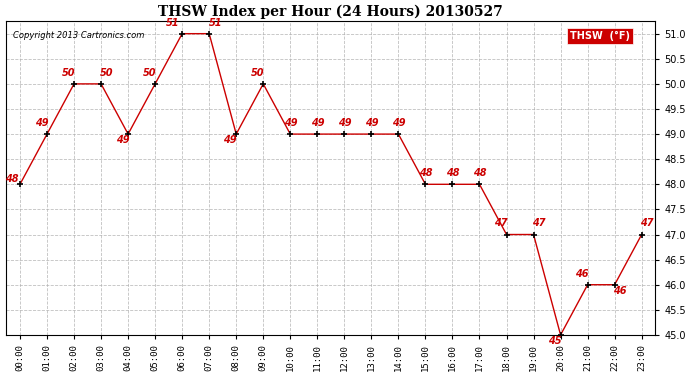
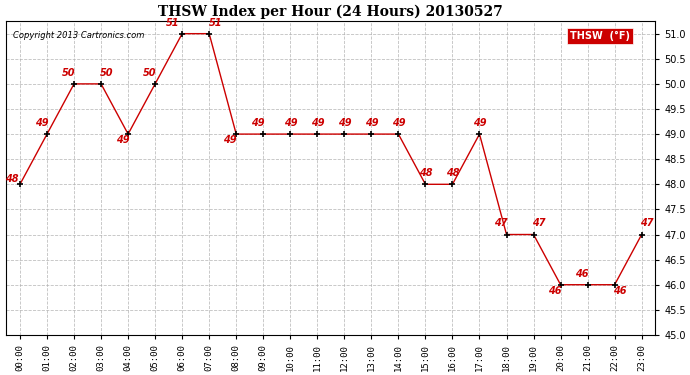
09:00: 50 -> 49
17:00: 48 -> 49
20:00: 45 -> 46
